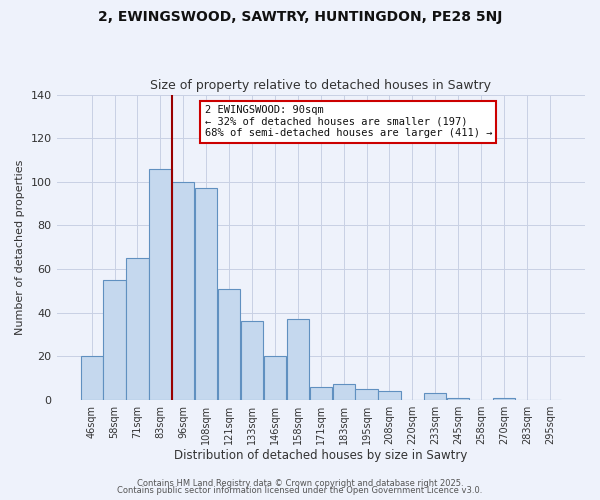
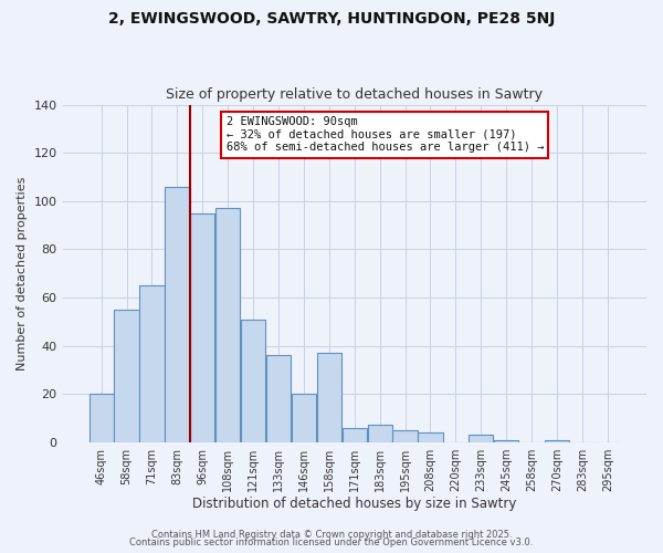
96sqm: 100 -> 95
